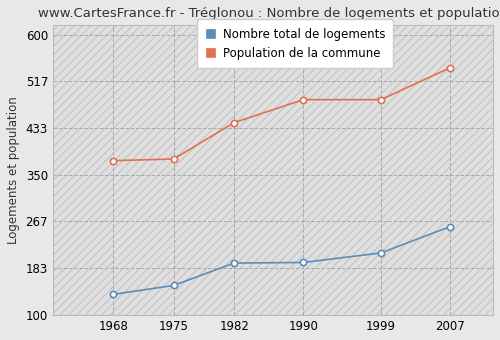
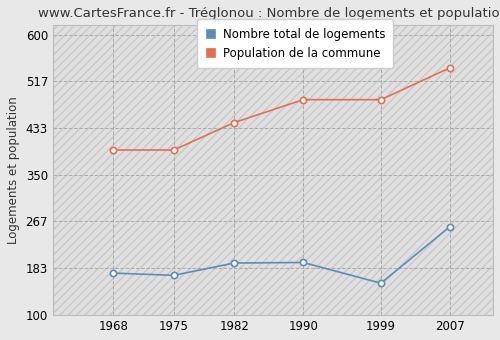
Nombre total de logements/1968: 136 -> 174
Population de la commune/1968: 375 -> 394
Nombre total de logements/1975: 152 -> 170
Population de la commune/1975: 378 -> 394
Nombre total de logements/1999: 210 -> 156
